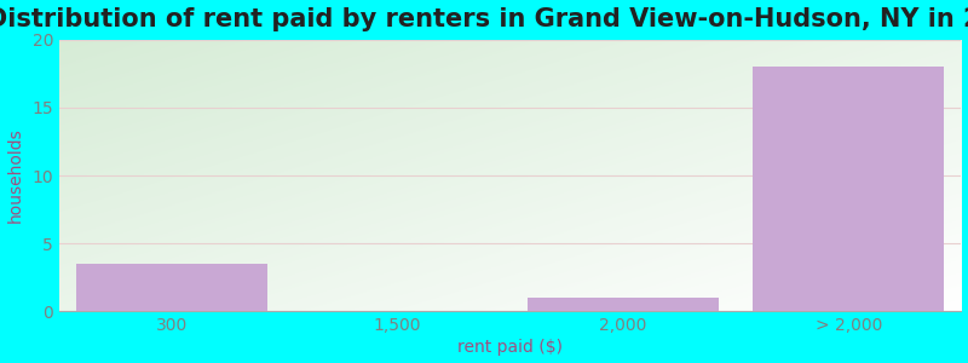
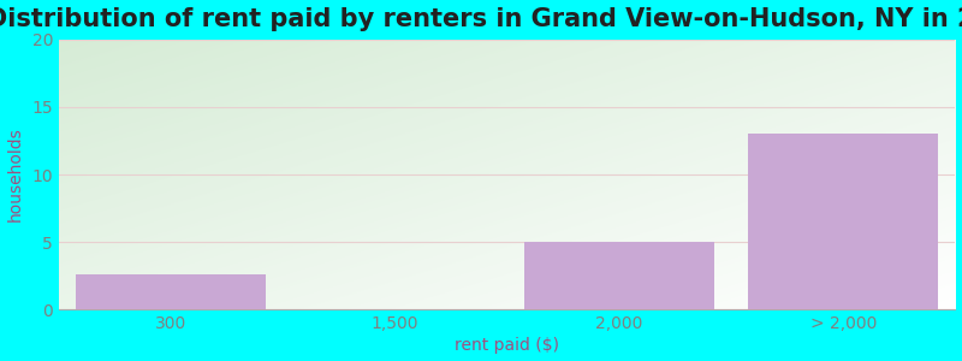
300: 3.5 -> 2.6
2,000: 1.0 -> 5.0
> 2,000: 18.0 -> 13.0
